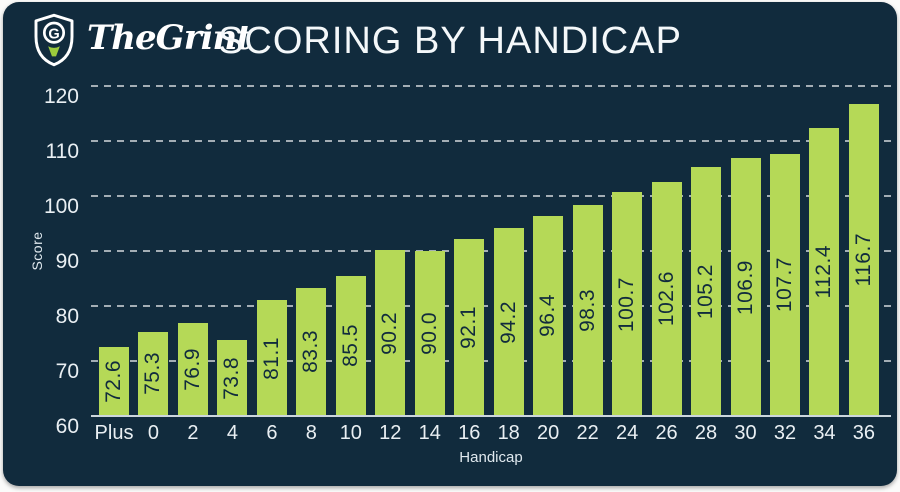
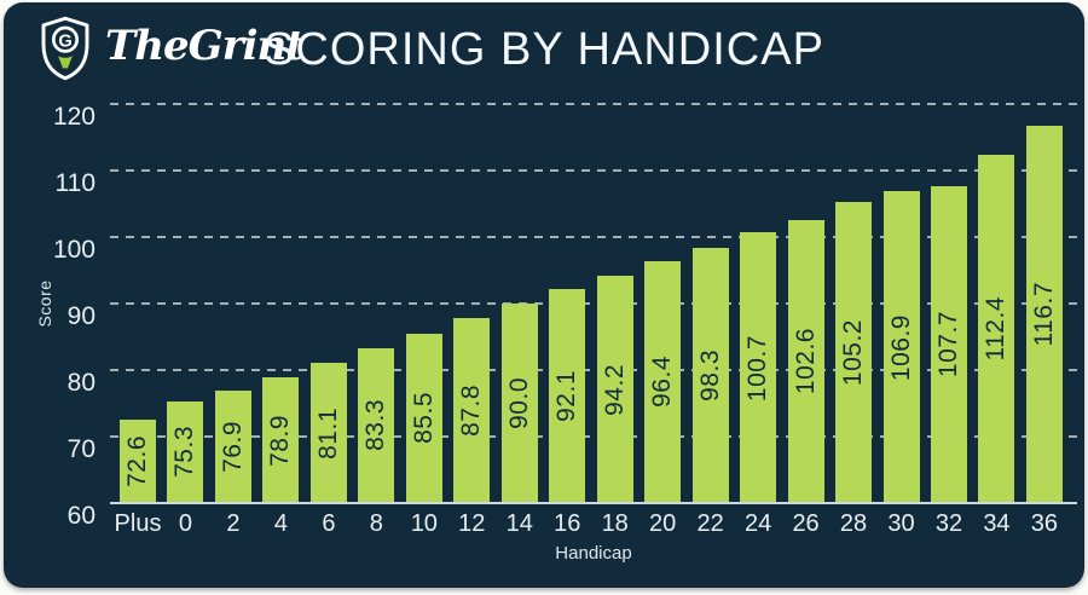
4: 73.8 -> 78.9
12: 90.2 -> 87.8
